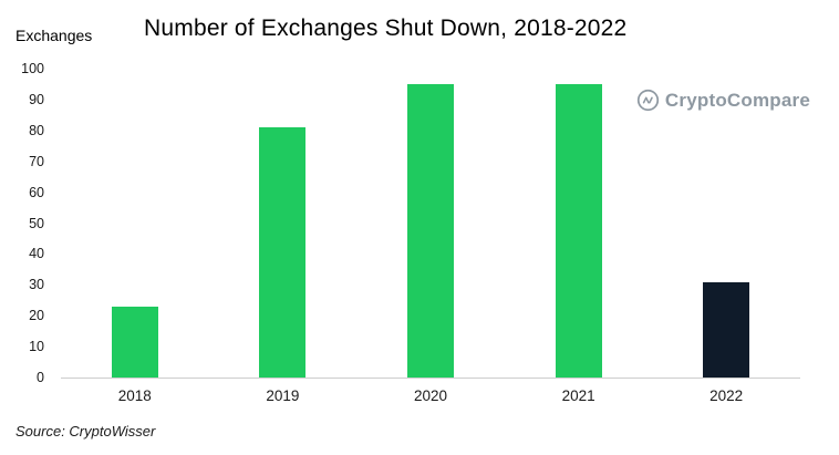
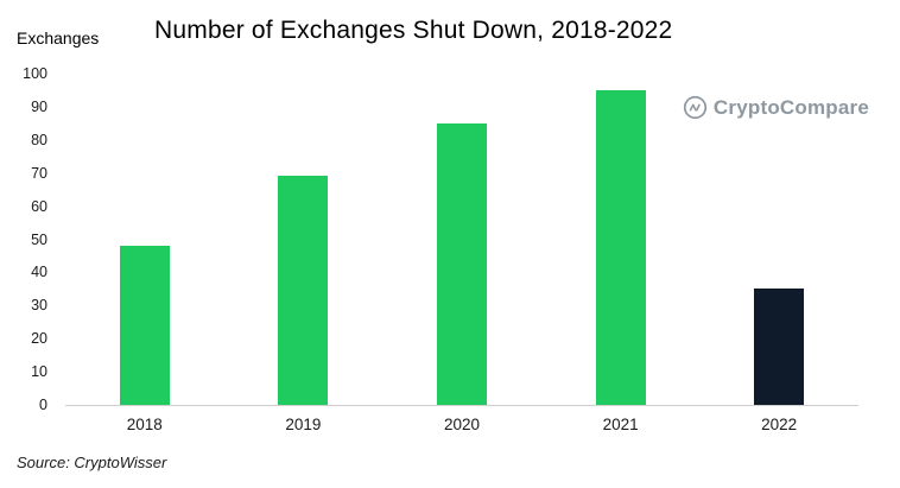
2018: 23 -> 48
2019: 81 -> 69
2020: 95 -> 85
2022: 31 -> 35
